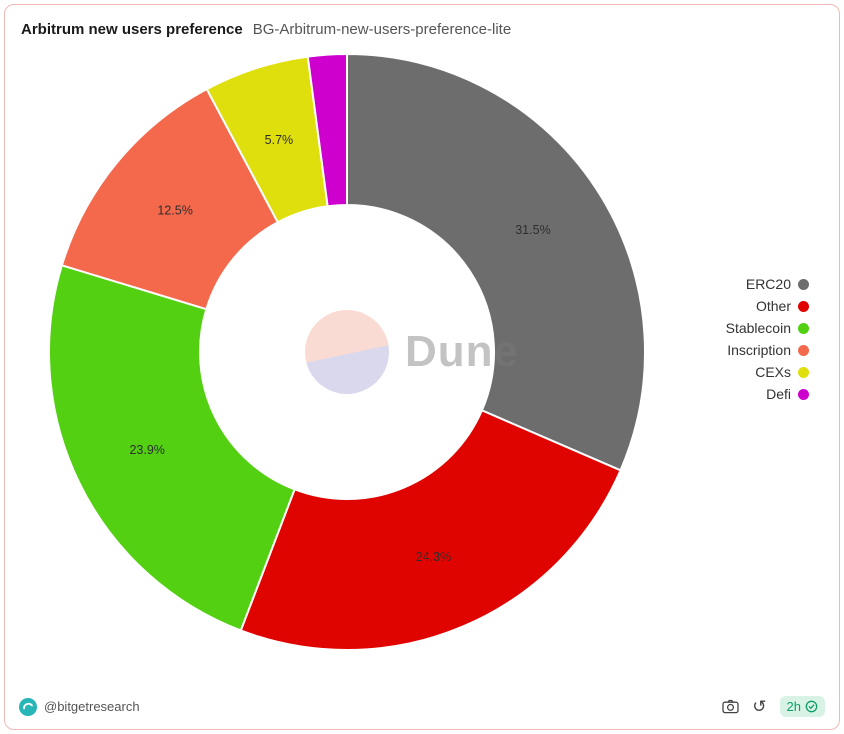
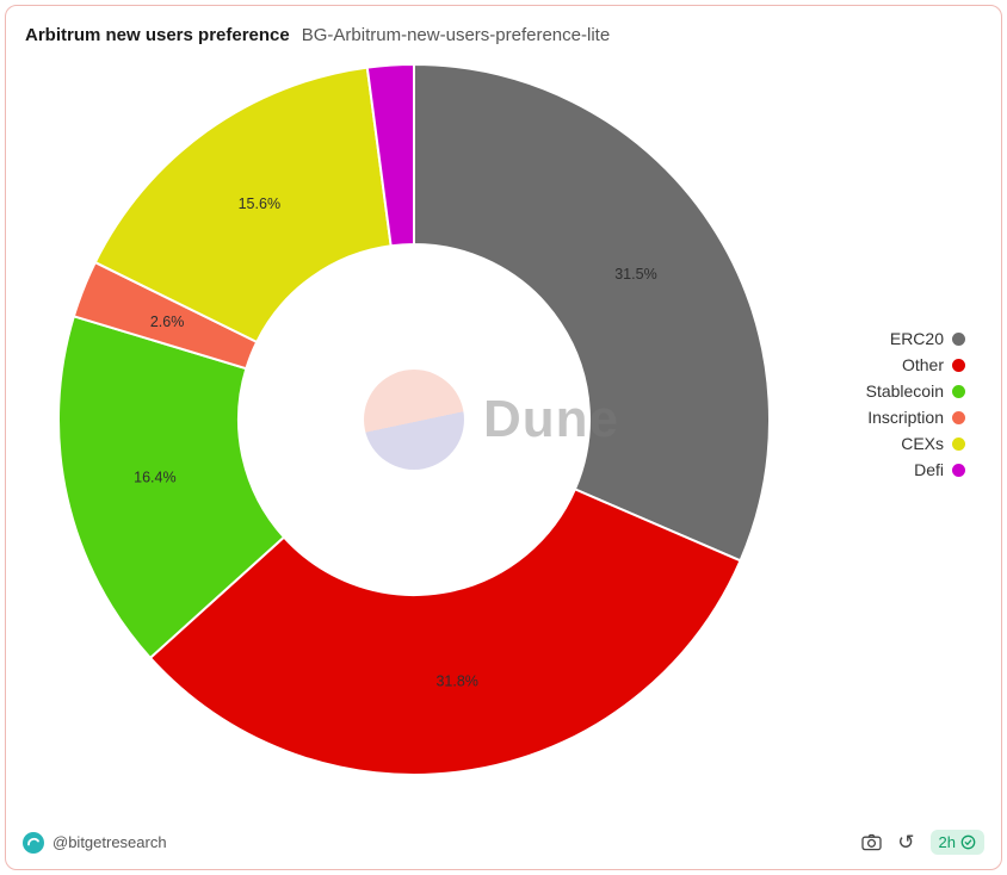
Other: 24.3% -> 31.8%
Stablecoin: 23.9% -> 16.4%
Inscription: 12.5% -> 2.6%
CEXs: 5.7% -> 15.6%
